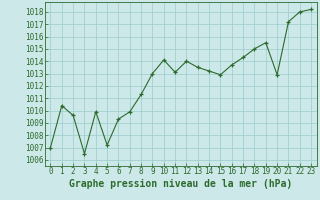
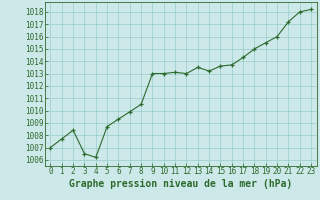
1: 1010.4 -> 1007.7
2: 1009.6 -> 1008.4
4: 1009.9 -> 1006.2
5: 1007.2 -> 1008.7
8: 1011.3 -> 1010.5
10: 1014.1 -> 1013.0
12: 1014.0 -> 1013.0
15: 1012.9 -> 1013.6
20: 1012.9 -> 1016.0
